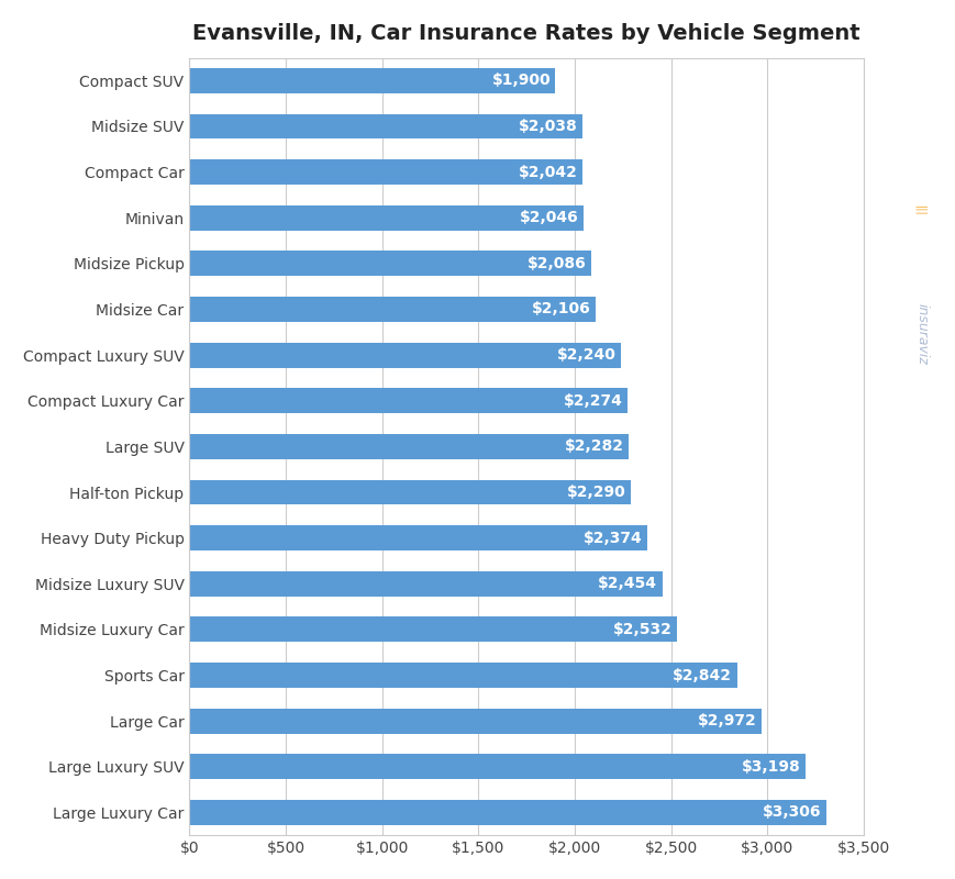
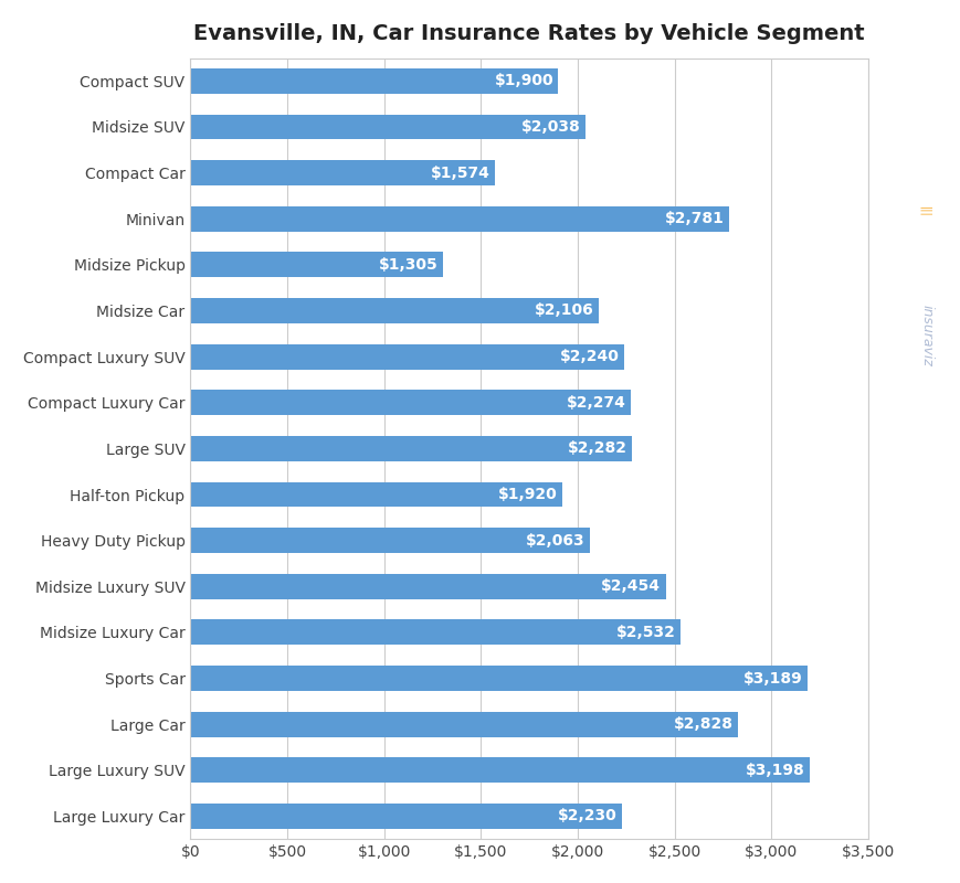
Compact Car: $2,042 -> $1,574
Minivan: $2,046 -> $2,781
Midsize Pickup: $2,086 -> $1,305
Half-ton Pickup: $2,290 -> $1,920
Heavy Duty Pickup: $2,374 -> $2,063
Sports Car: $2,842 -> $3,189
Large Car: $2,972 -> $2,828
Large Luxury Car: $3,306 -> $2,230
